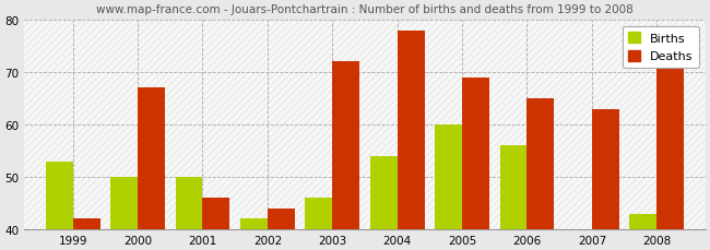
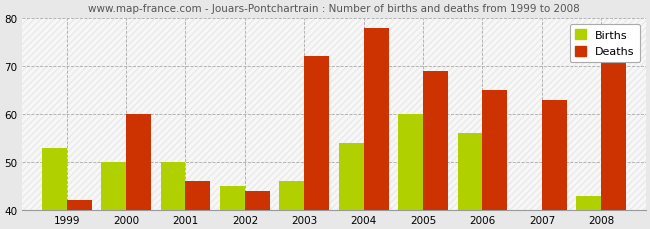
Deaths/2000: 67 -> 60
Births/2002: 42 -> 45
